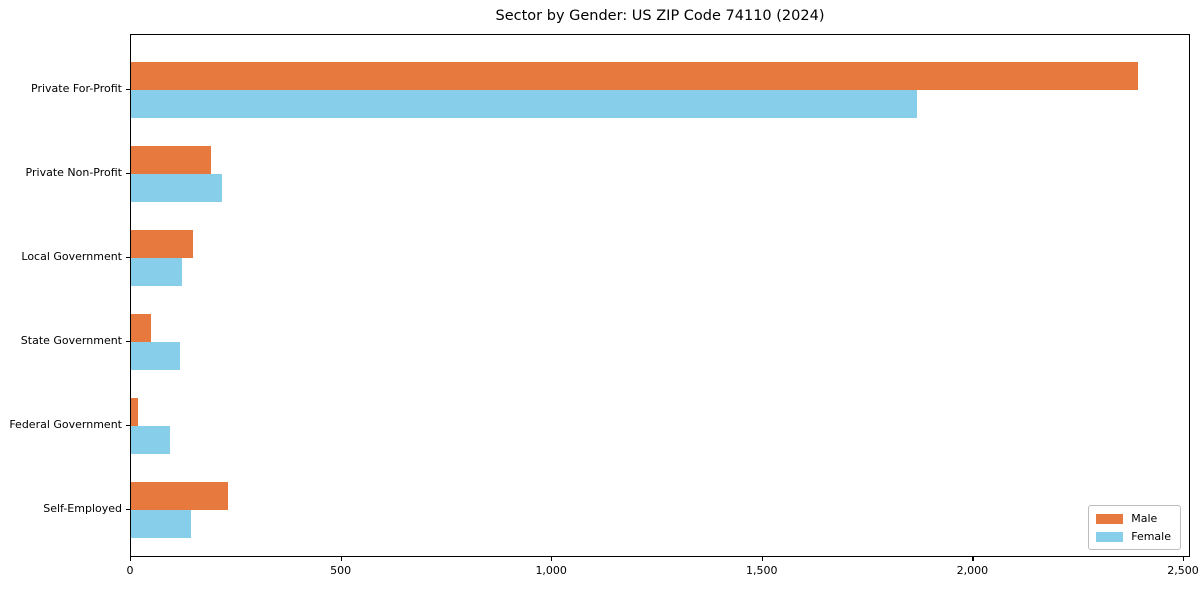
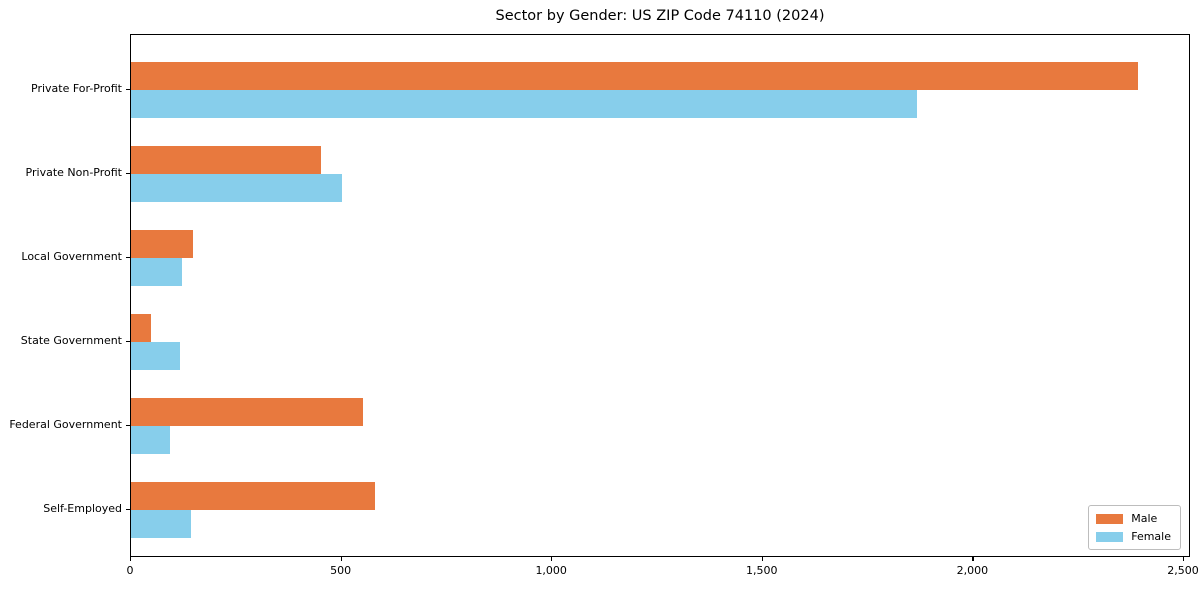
Male/Private Non-Profit: 190 -> 450
Female/Private Non-Profit: 220 -> 500
Male/Federal Government: 20 -> 550
Male/Self-Employed: 230 -> 580
